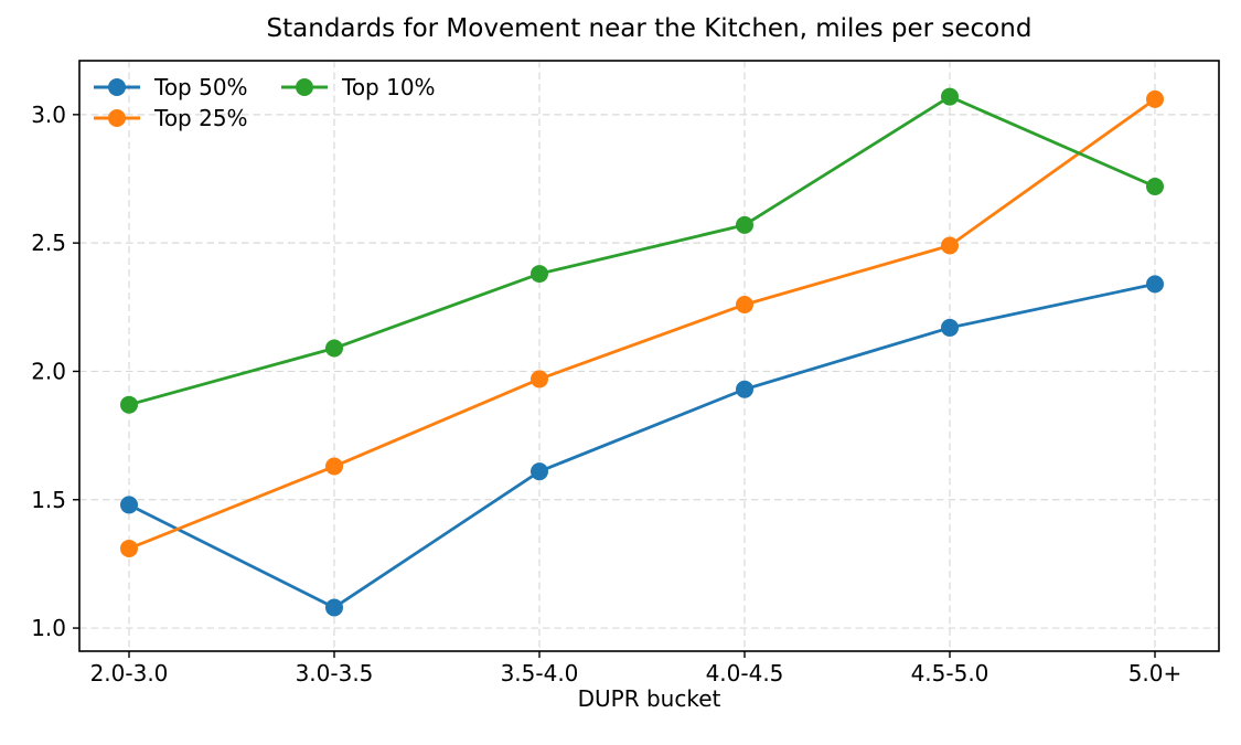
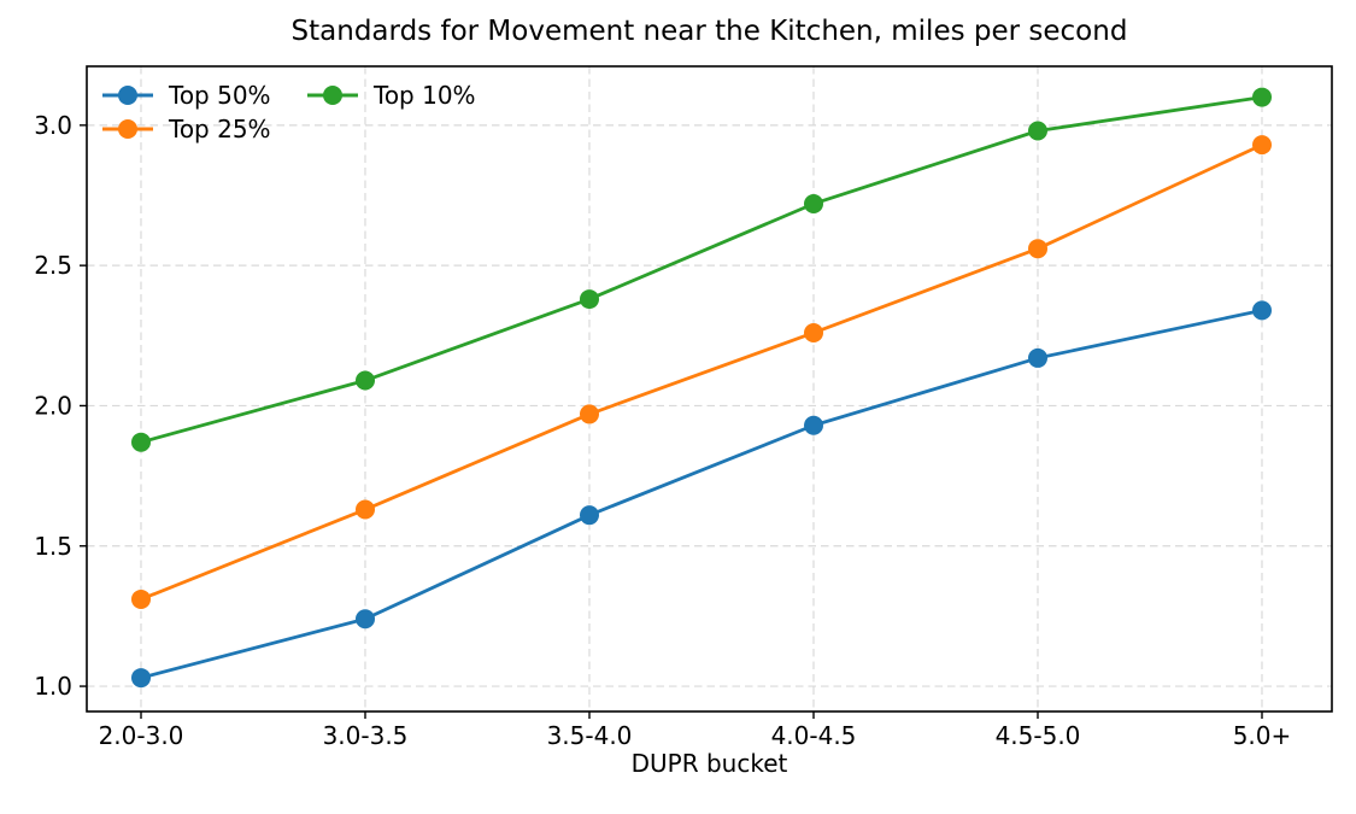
Top 50%/2.0-3.0: 1.48 -> 1.03
Top 50%/3.0-3.5: 1.08 -> 1.24
Top 10%/4.0-4.5: 2.57 -> 2.72
Top 25%/4.5-5.0: 2.49 -> 2.56
Top 10%/4.5-5.0: 3.07 -> 2.98
Top 25%/5.0+: 3.06 -> 2.93
Top 10%/5.0+: 2.72 -> 3.10
